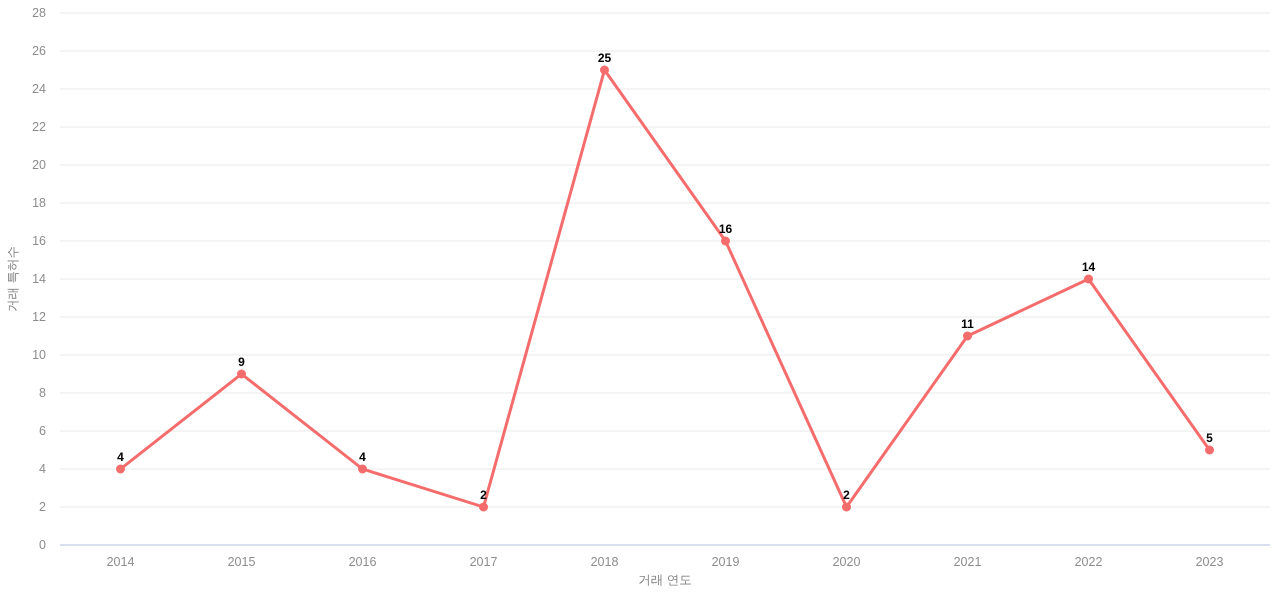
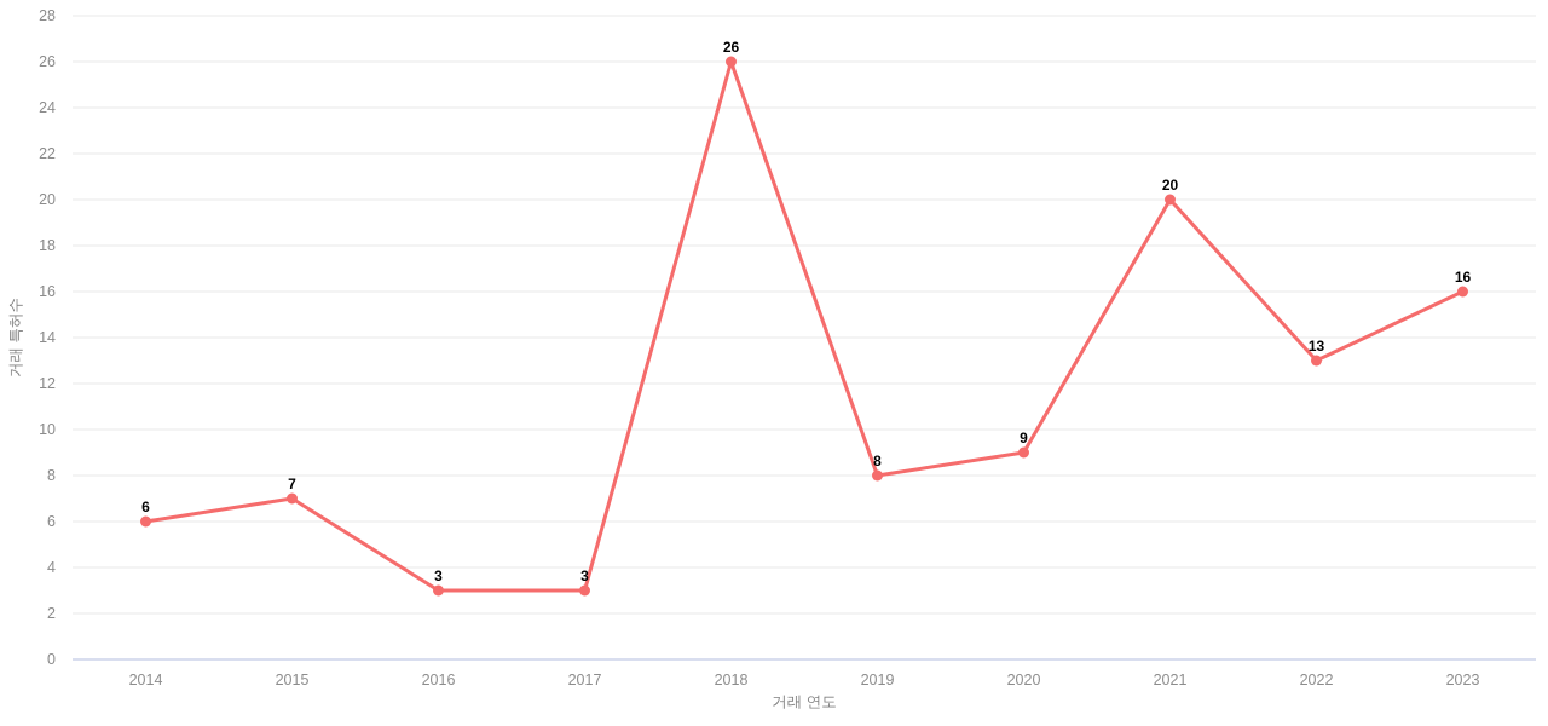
2014: 4 -> 6
2015: 9 -> 7
2016: 4 -> 3
2017: 2 -> 3
2018: 25 -> 26
2019: 16 -> 8
2020: 2 -> 9
2021: 11 -> 20
2022: 14 -> 13
2023: 5 -> 16
